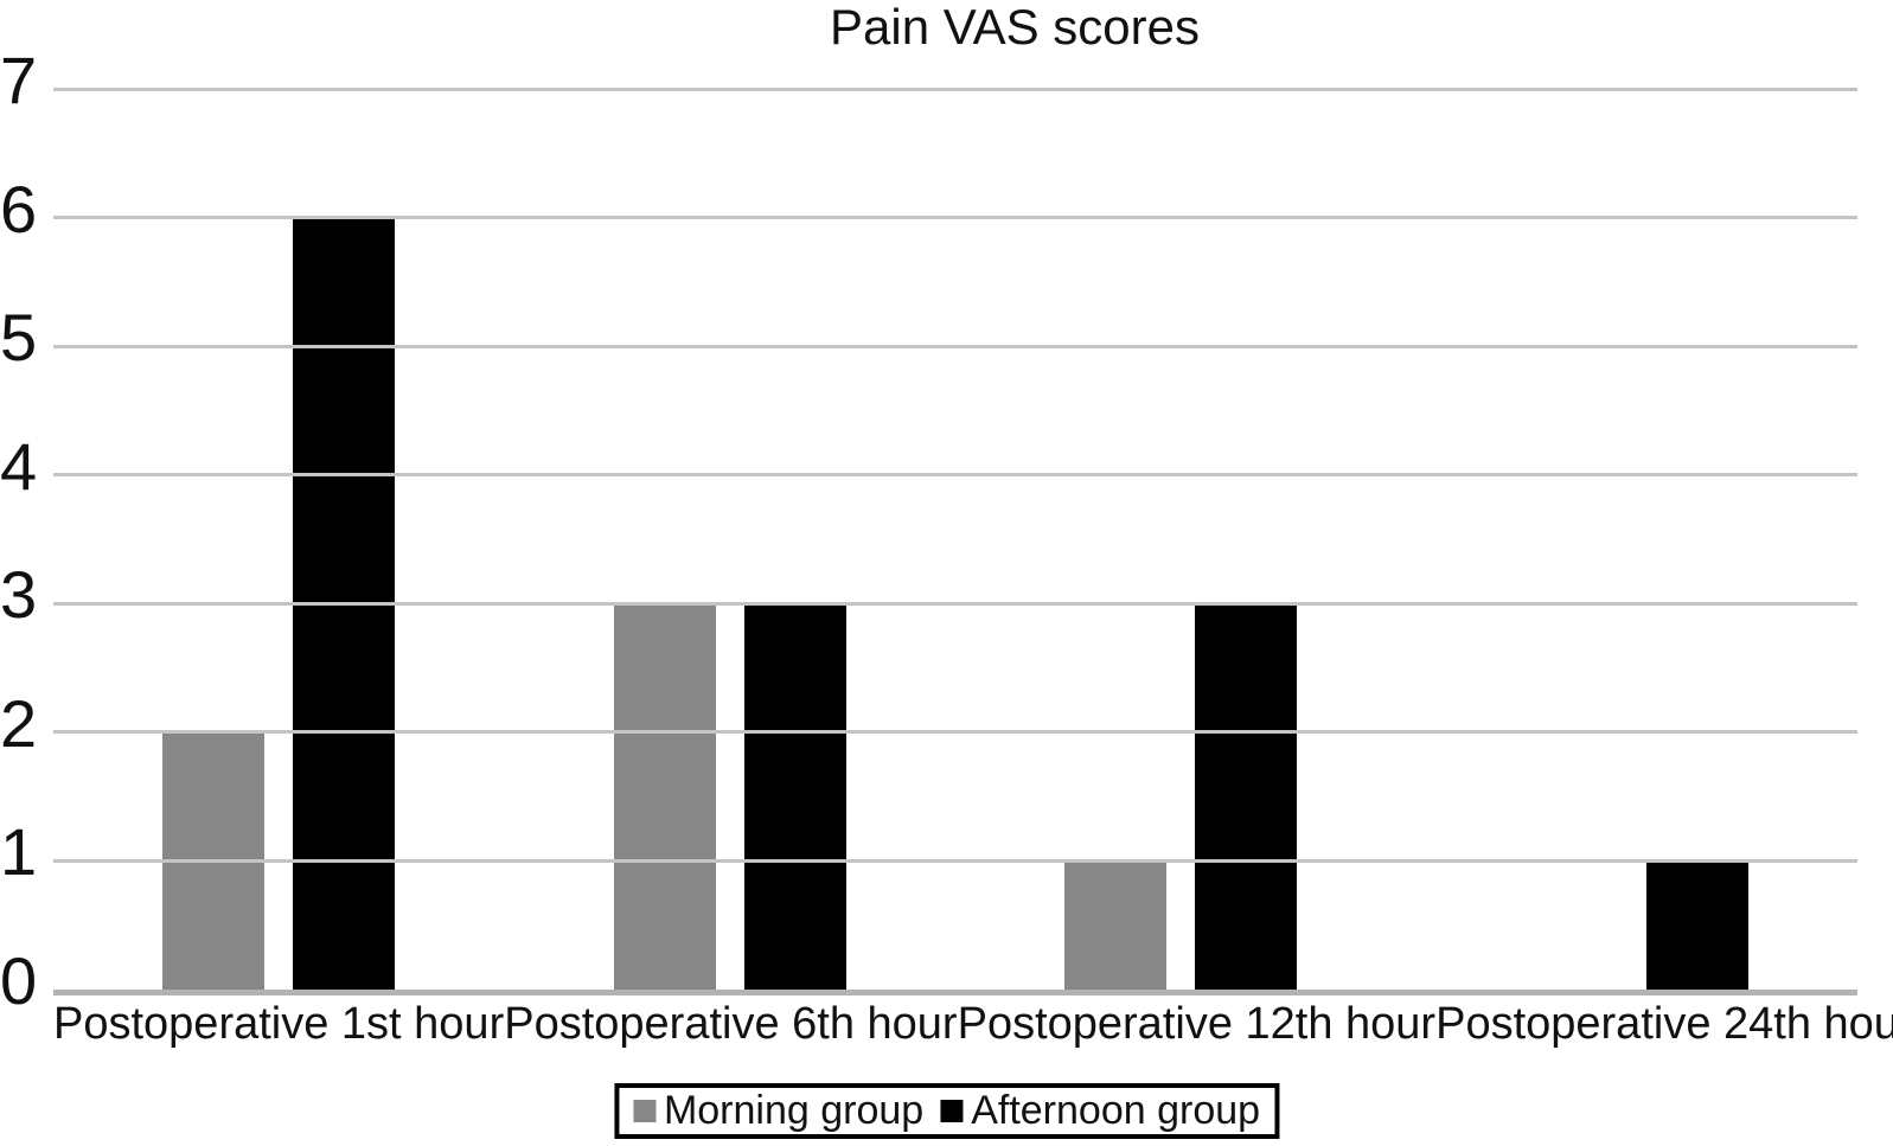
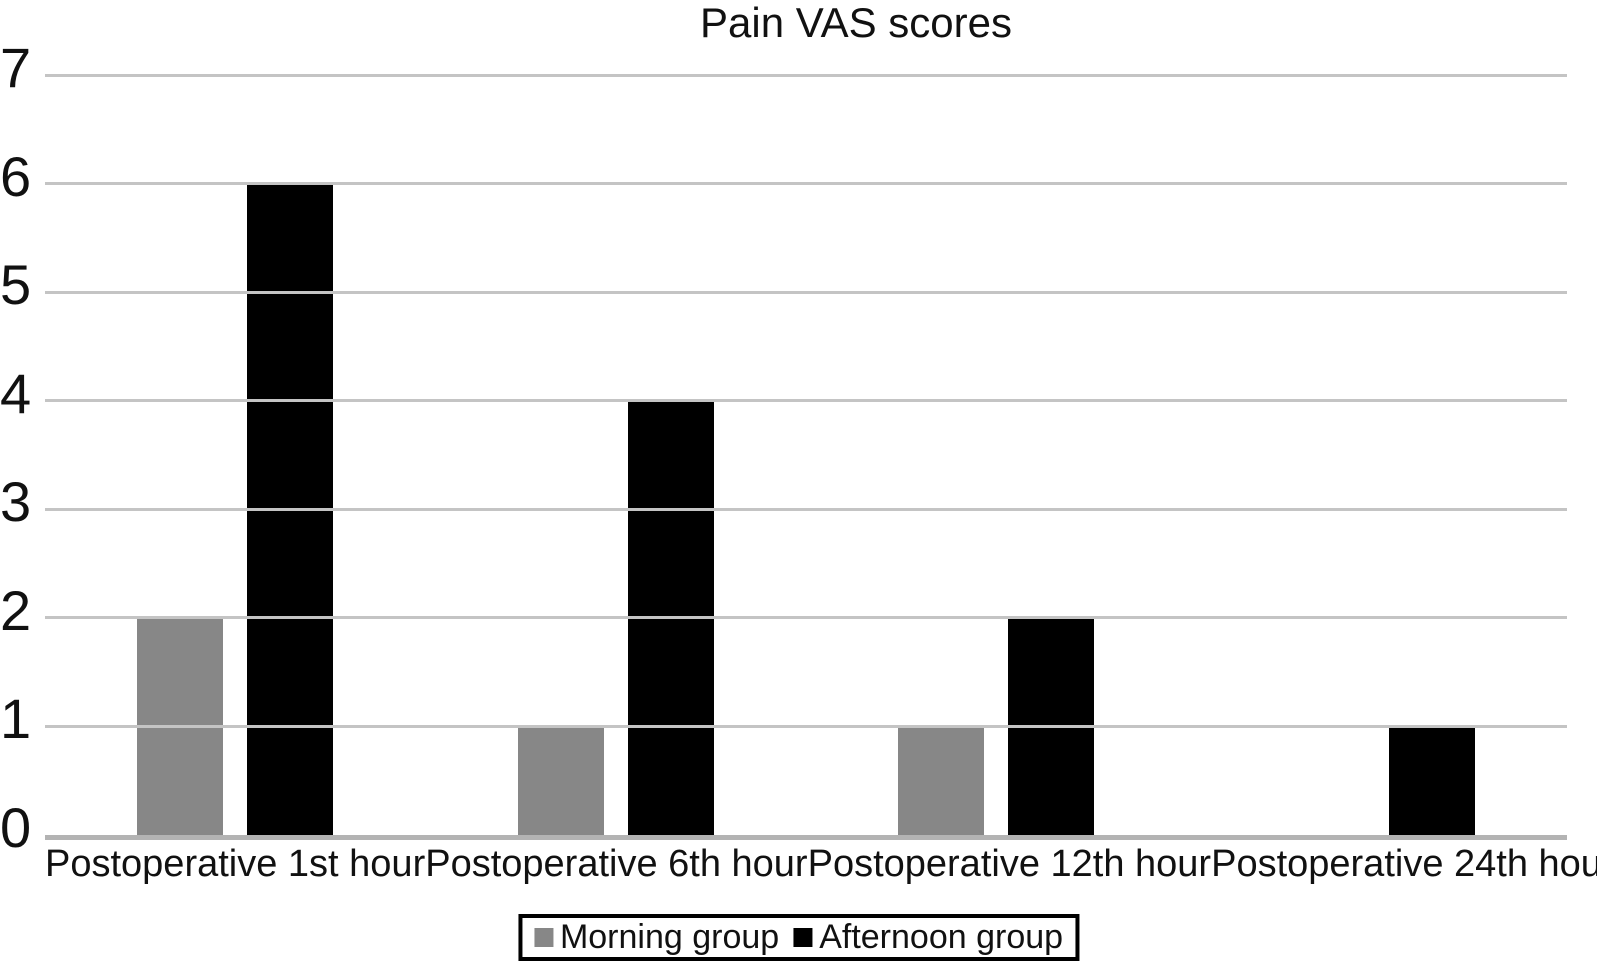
Morning group/Postoperative 6th hour: 3 -> 1
Afternoon group/Postoperative 6th hour: 3 -> 4
Afternoon group/Postoperative 12th hour: 3 -> 2
